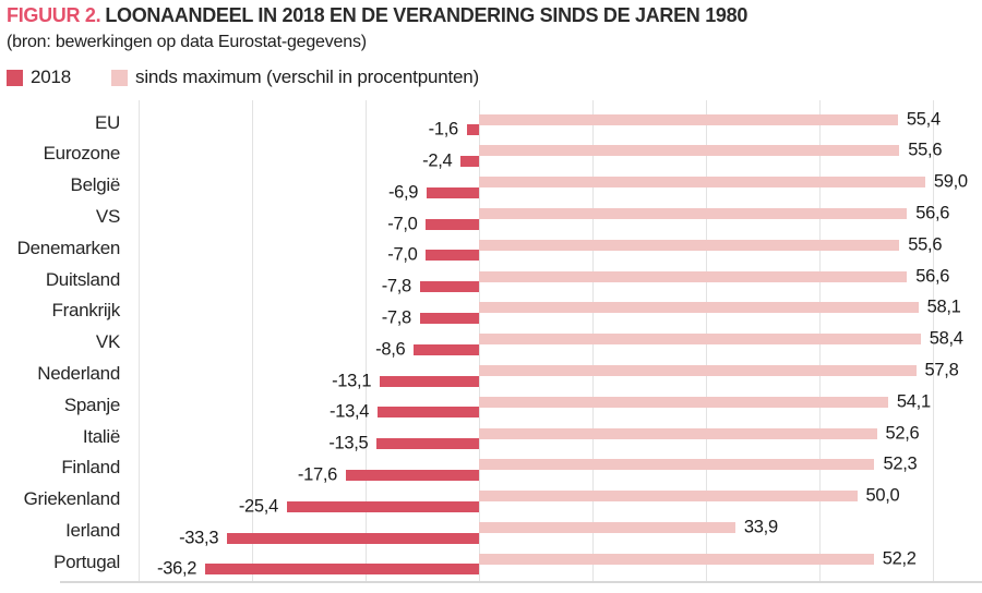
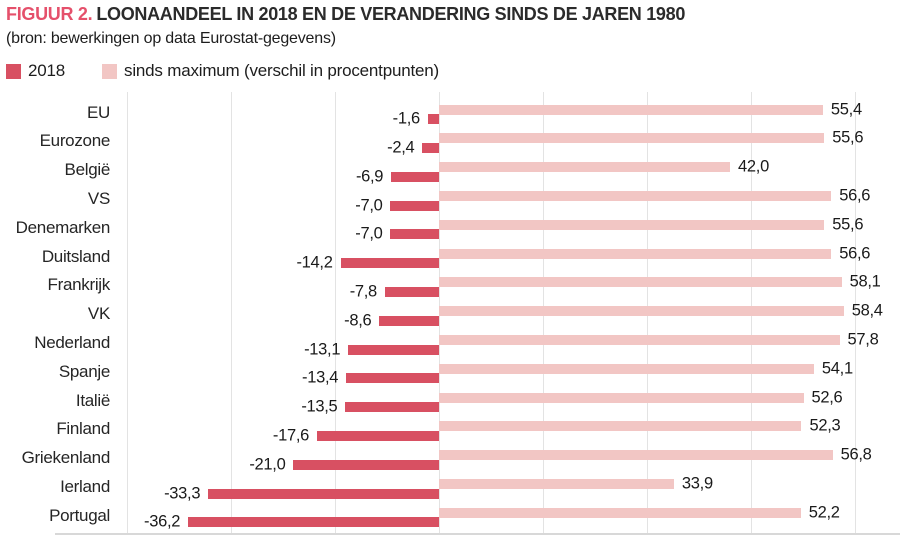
sinds maximum (verschil in procentpunten)/België: 59,0 -> 42,0
2018/Duitsland: -7,8 -> -14,2
2018/Griekenland: -25,4 -> -21,0
sinds maximum (verschil in procentpunten)/Griekenland: 50,0 -> 56,8
